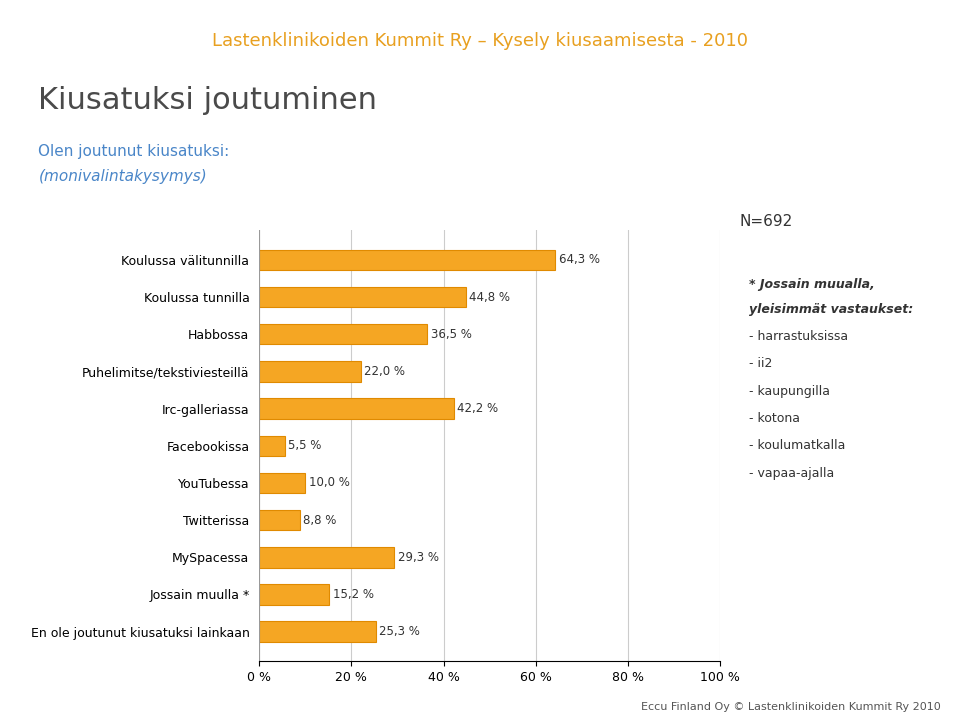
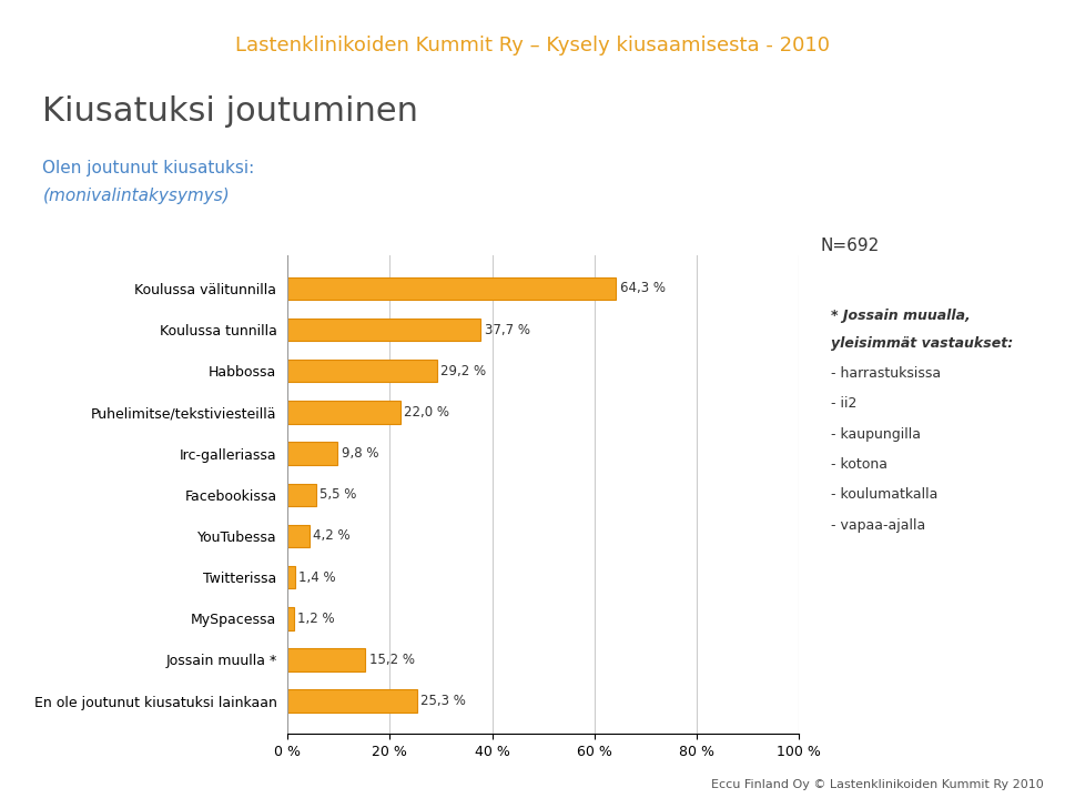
Koulussa tunnilla: 44,8 -> 37,7
Habbossa: 36,5 -> 29,2
Irc-galleriassa: 42,2 -> 9,8
YouTubessa: 10,0 -> 4,2
Twitterissa: 8,8 -> 1,4
MySpacessa: 29,3 -> 1,2
